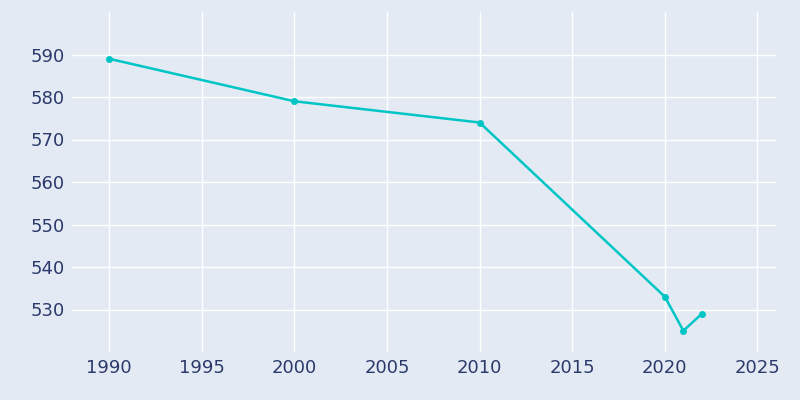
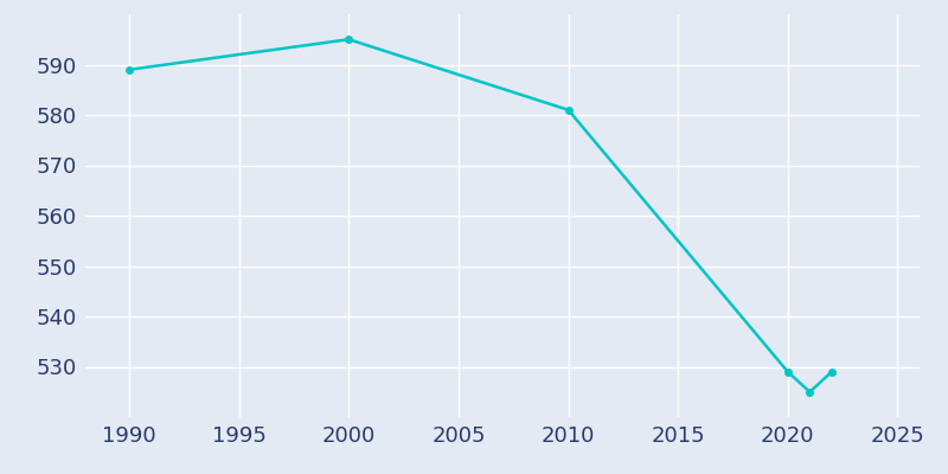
2000: 579 -> 595
2010: 574 -> 581
2020: 533 -> 529
